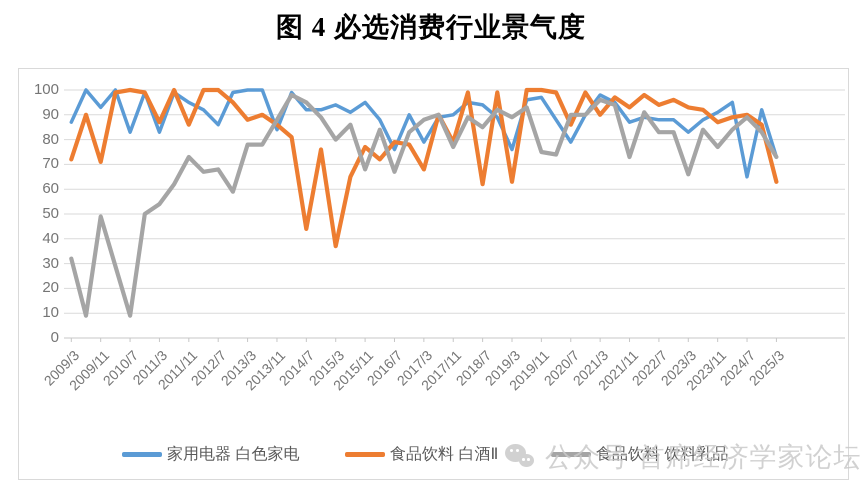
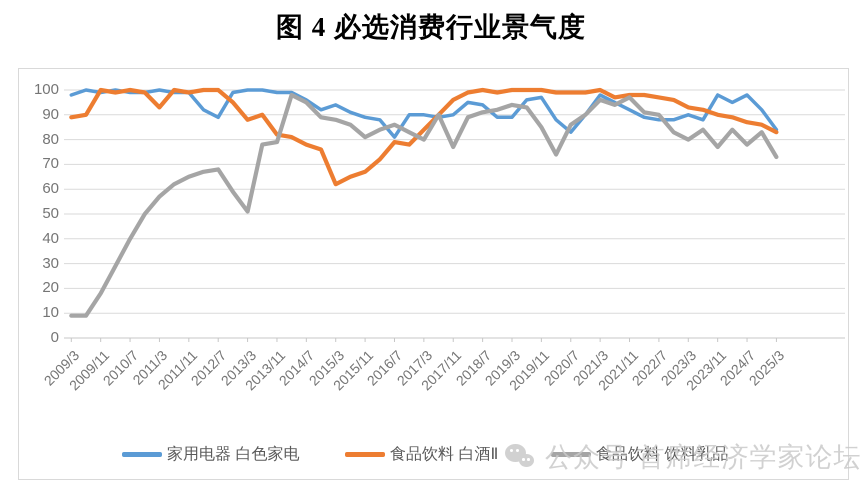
家用电器 白色家电/2009/3: 87 -> 98
食品饮料 白酒Ⅱ/2009/3: 72 -> 89
食品饮料 饮料乳品/2009/3: 32 -> 9
家用电器 白色家电/2009/11: 93 -> 99
食品饮料 白酒Ⅱ/2009/11: 71 -> 100
食品饮料 饮料乳品/2009/11: 49 -> 18
家用电器 白色家电/2010/7: 83 -> 99
食品饮料 饮料乳品/2010/7: 9 -> 40
家用电器 白色家电/2011/3: 83 -> 100
食品饮料 白酒Ⅱ/2011/3: 87 -> 93
食品饮料 饮料乳品/2011/3: 54 -> 57
家用电器 白色家电/2011/11: 95 -> 99
食品饮料 白酒Ⅱ/2011/11: 86 -> 99
食品饮料 饮料乳品/2011/11: 73 -> 65
家用电器 白色家电/2012/7: 86 -> 89
食品饮料 饮料乳品/2013/3: 78 -> 51
家用电器 白色家电/2013/11: 84 -> 99
食品饮料 白酒Ⅱ/2013/11: 86 -> 82
食品饮料 饮料乳品/2013/11: 88 -> 79
家用电器 白色家电/2014/7: 92 -> 96
食品饮料 白酒Ⅱ/2014/7: 44 -> 78
食品饮料 白酒Ⅱ/2015/3: 37 -> 62
食品饮料 饮料乳品/2015/3: 80 -> 88
家用电器 白色家电/2015/11: 95 -> 89
食品饮料 白酒Ⅱ/2015/11: 77 -> 67
食品饮料 饮料乳品/2015/11: 68 -> 81
家用电器 白色家电/2016/7: 76 -> 81
食品饮料 饮料乳品/2016/7: 67 -> 86
家用电器 白色家电/2017/3: 79 -> 90
食品饮料 白酒Ⅱ/2017/3: 68 -> 84
食品饮料 饮料乳品/2017/3: 88 -> 80
食品饮料 白酒Ⅱ/2017/11: 79 -> 96
食品饮料 白酒Ⅱ/2018/7: 62 -> 100
食品饮料 饮料乳品/2018/7: 85 -> 91
家用电器 白色家电/2019/3: 76 -> 89
食品饮料 白酒Ⅱ/2019/3: 63 -> 100
食品饮料 饮料乳品/2019/3: 89 -> 94
食品饮料 饮料乳品/2019/11: 75 -> 85
家用电器 白色家电/2020/7: 79 -> 83
食品饮料 白酒Ⅱ/2020/7: 86 -> 99
食品饮料 饮料乳品/2020/7: 90 -> 86
食品饮料 白酒Ⅱ/2021/3: 90 -> 100
家用电器 白色家电/2021/11: 87 -> 92
食品饮料 白酒Ⅱ/2021/11: 93 -> 98
食品饮料 饮料乳品/2021/11: 73 -> 97
食品饮料 白酒Ⅱ/2022/7: 94 -> 97
食品饮料 饮料乳品/2022/7: 83 -> 90
家用电器 白色家电/2023/3: 83 -> 90
食品饮料 饮料乳品/2023/3: 66 -> 80
家用电器 白色家电/2023/11: 91 -> 98
食品饮料 白酒Ⅱ/2023/11: 87 -> 90
家用电器 白色家电/2024/7: 65 -> 98
食品饮料 白酒Ⅱ/2024/7: 90 -> 87
食品饮料 饮料乳品/2024/7: 89 -> 78
家用电器 白色家电/2025/3: 73 -> 84
食品饮料 白酒Ⅱ/2025/3: 63 -> 83
